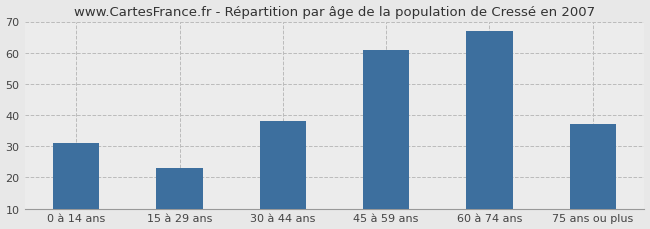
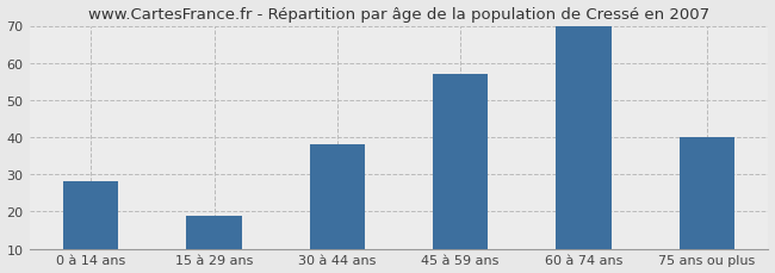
0 à 14 ans: 31 -> 28
15 à 29 ans: 23 -> 19
45 à 59 ans: 61 -> 57
60 à 74 ans: 67 -> 70
75 ans ou plus: 37 -> 40
